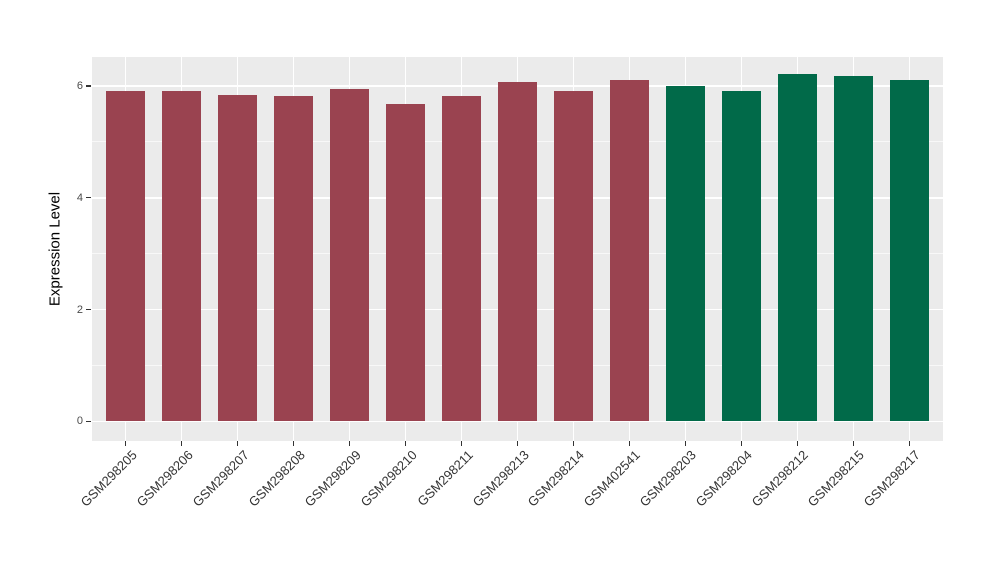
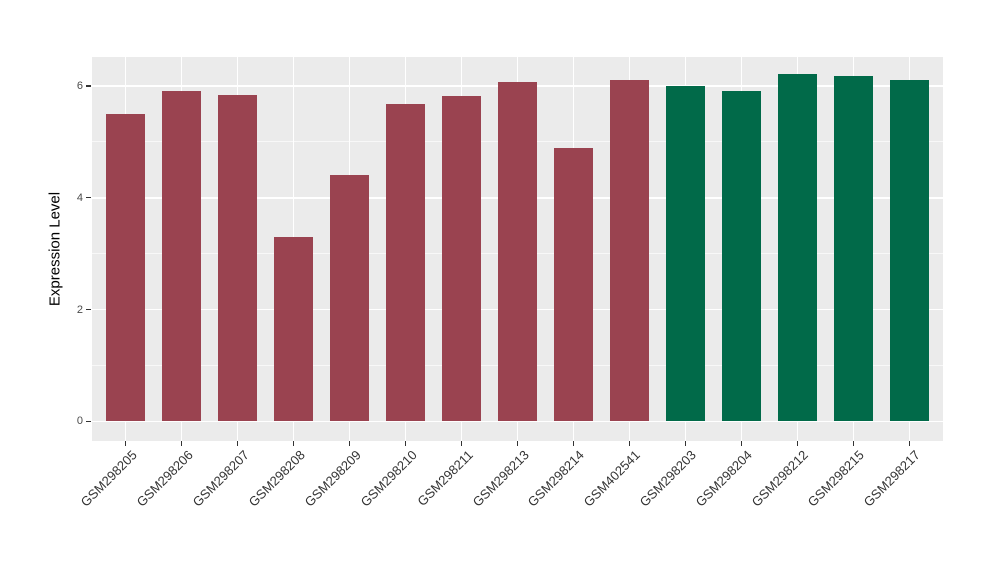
GSM298205: 5.9 -> 5.5
GSM298208: 5.8 -> 3.3
GSM298209: 5.9 -> 4.4
GSM298214: 5.9 -> 4.9
